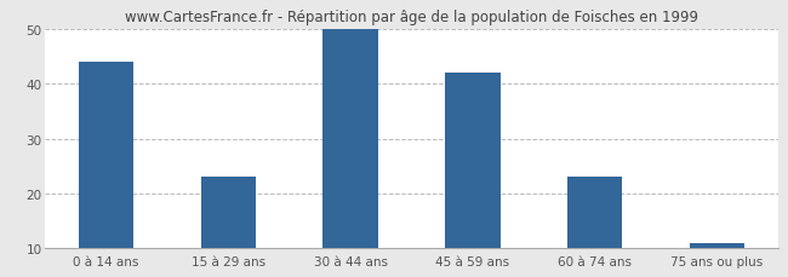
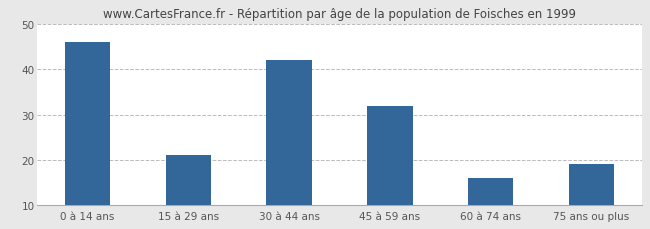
0 à 14 ans: 44 -> 46
15 à 29 ans: 23 -> 21
30 à 44 ans: 50 -> 42
45 à 59 ans: 42 -> 32
60 à 74 ans: 23 -> 16
75 ans ou plus: 11 -> 19
